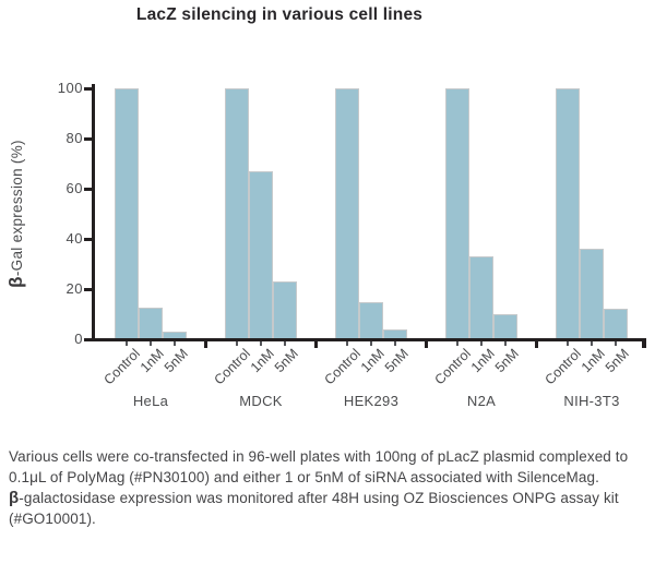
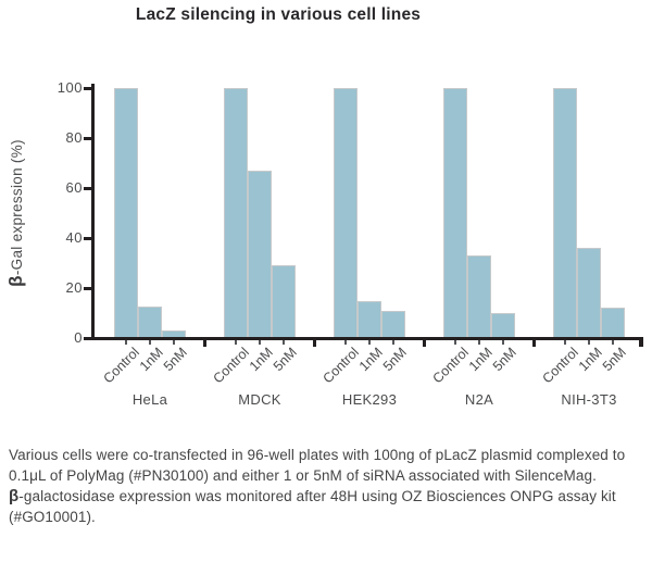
5nM/MDCK: 23 -> 29
5nM/HEK293: 4 -> 11
